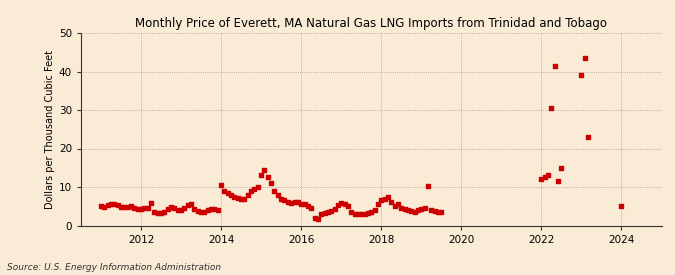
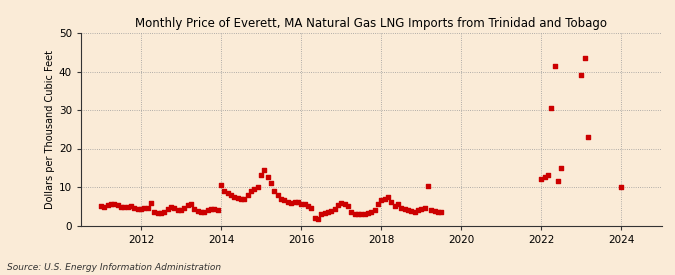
2024: 5.0 -> 10.0
